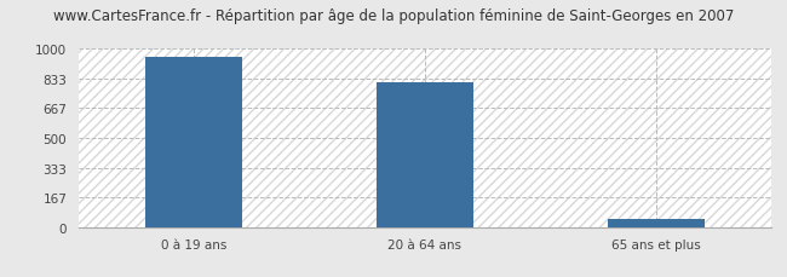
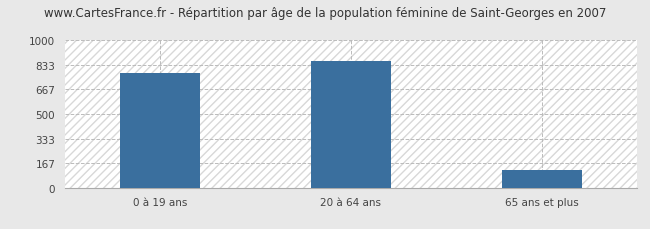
0 à 19 ans: 960 -> 780
20 à 64 ans: 810 -> 860
65 ans et plus: 40 -> 120
